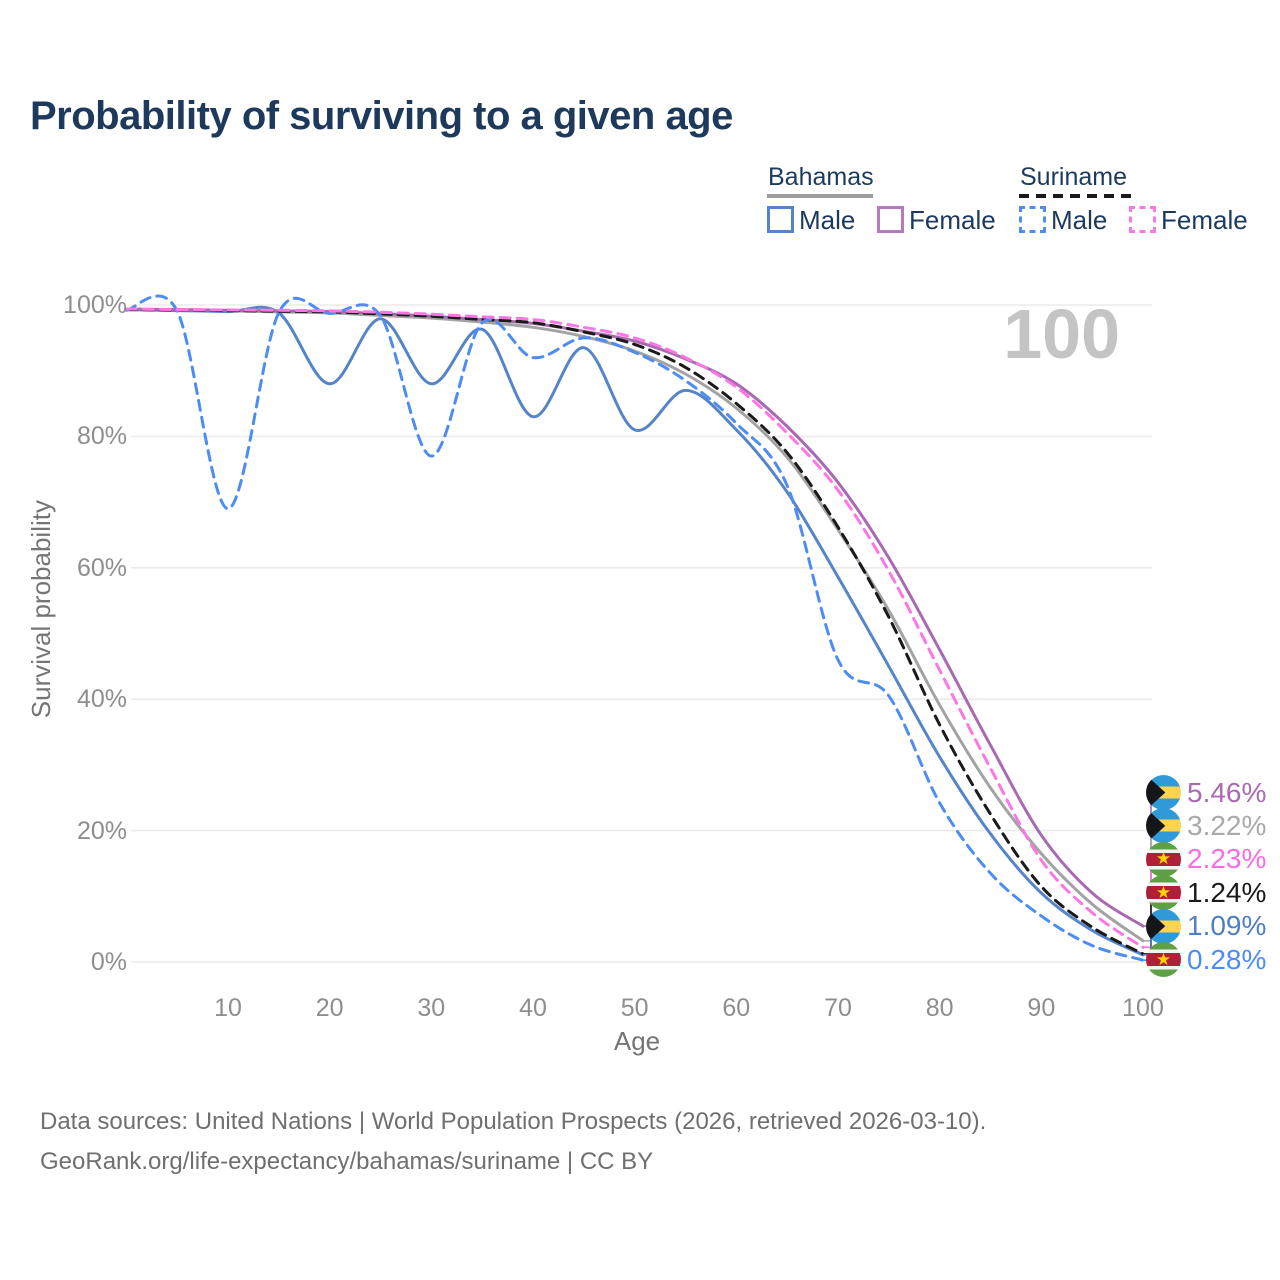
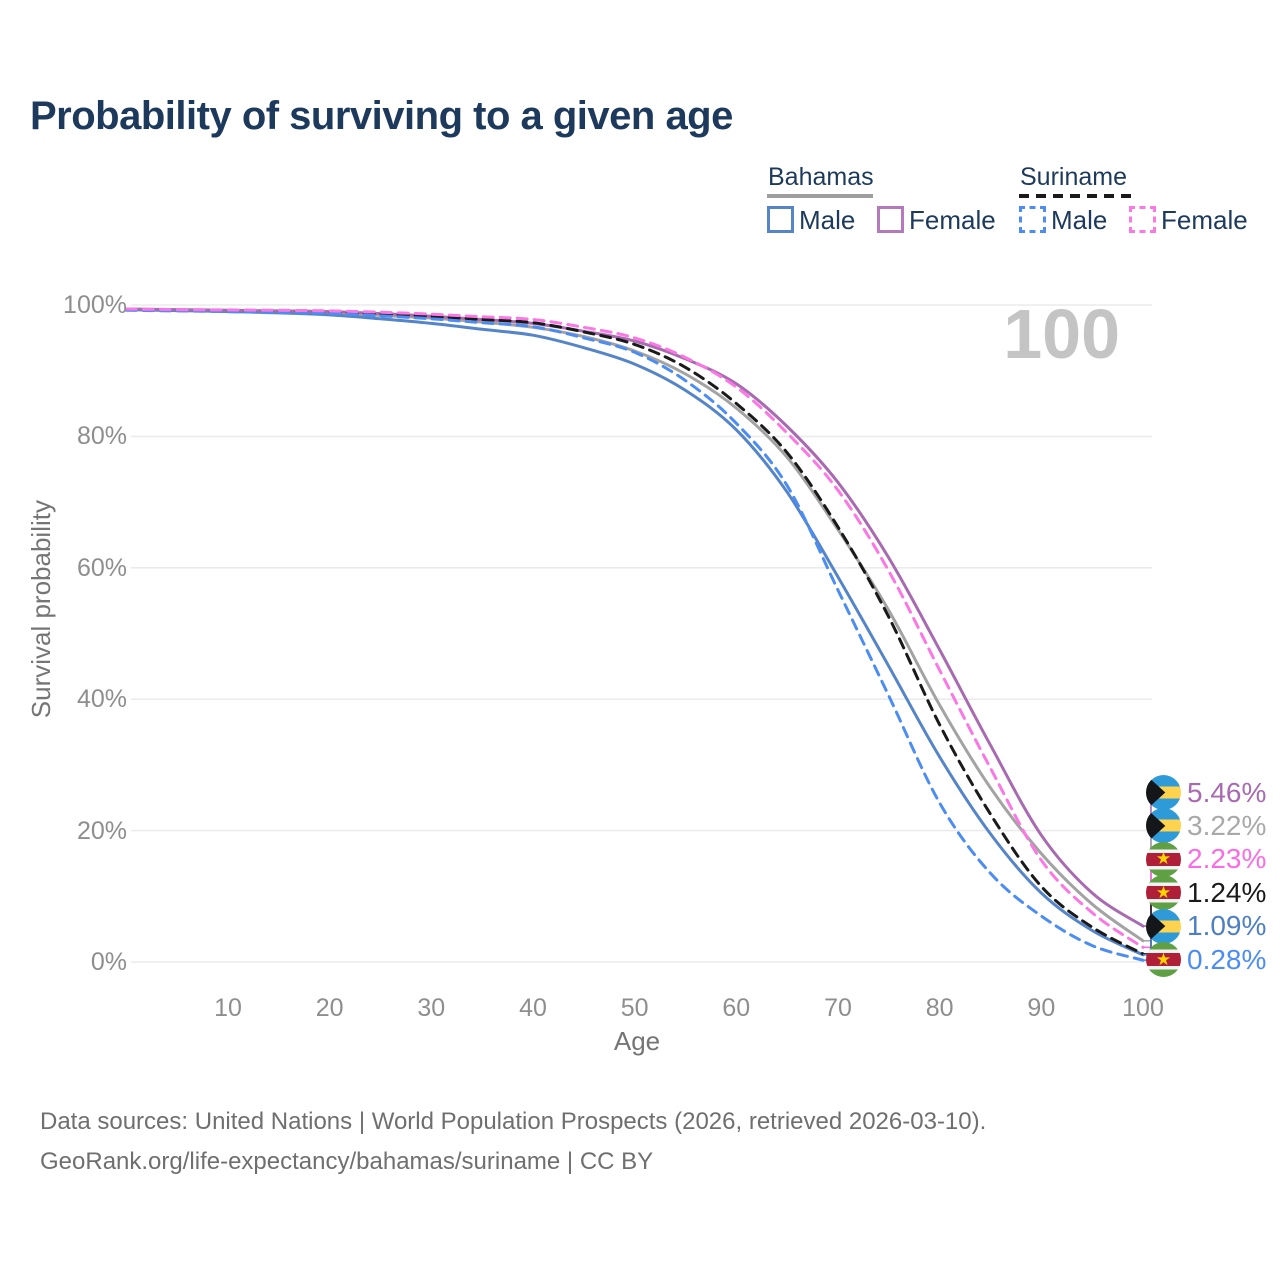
Suriname Male/10: 69% -> 99%
Bahamas Male/20: 88% -> 98%
Bahamas Male/30: 88% -> 97%
Suriname Male/30: 77% -> 98%
Bahamas Male/40: 83% -> 95%
Suriname Male/40: 92% -> 97%
Bahamas Male/50: 81% -> 91%
Suriname Male/70: 46% -> 57%
